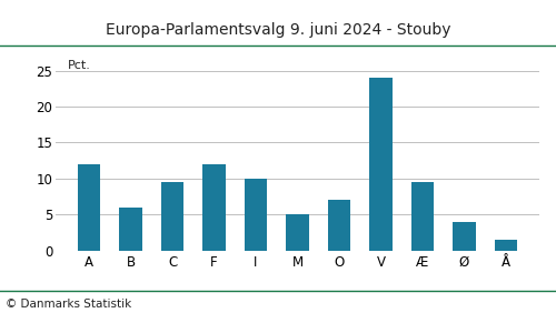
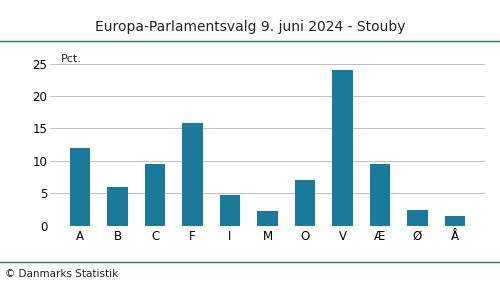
F: 12.0 -> 15.8
I: 10.0 -> 4.8
M: 5.0 -> 2.2
Ø: 4.0 -> 2.4
